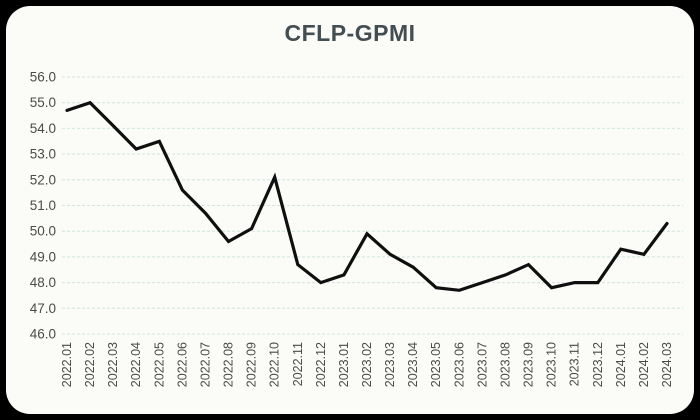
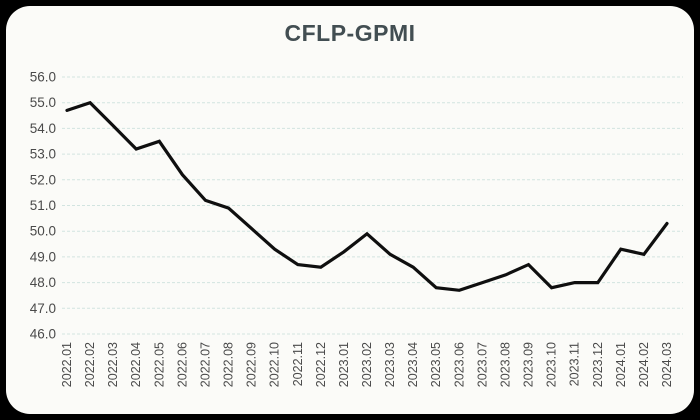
2022.06: 51.6 -> 52.2
2022.07: 50.7 -> 51.2
2022.08: 49.6 -> 50.9
2022.10: 52.1 -> 49.3
2022.12: 48.0 -> 48.6
2023.01: 48.3 -> 49.2
